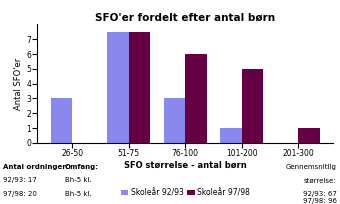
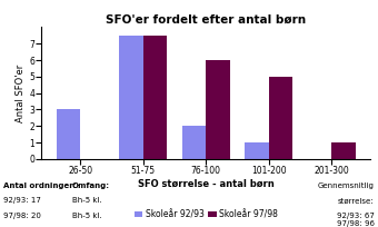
Skoleår 92/93/76-100: 3.0 -> 2.0
